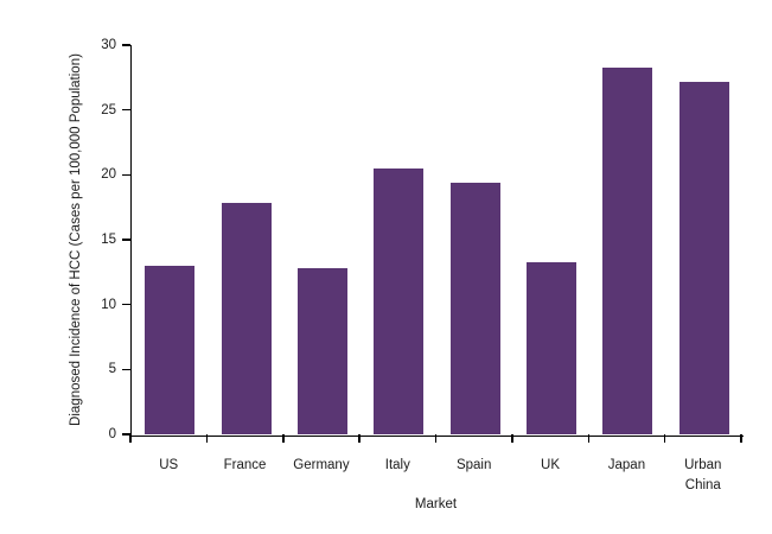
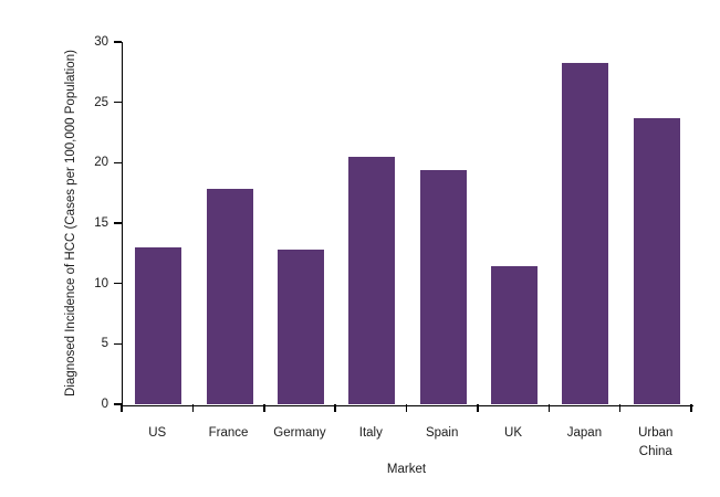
UK: 13.3 -> 11.4
Urban China: 27.2 -> 23.7
